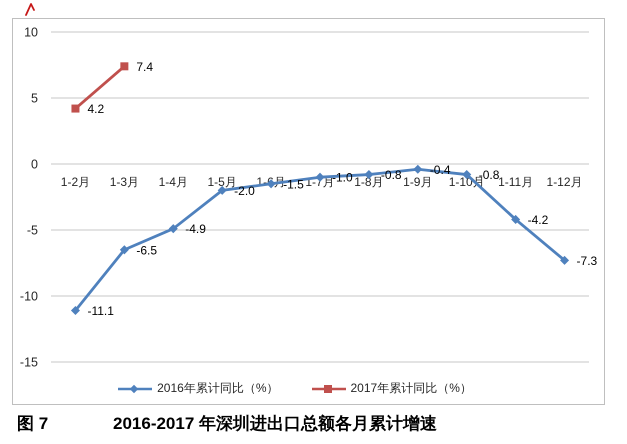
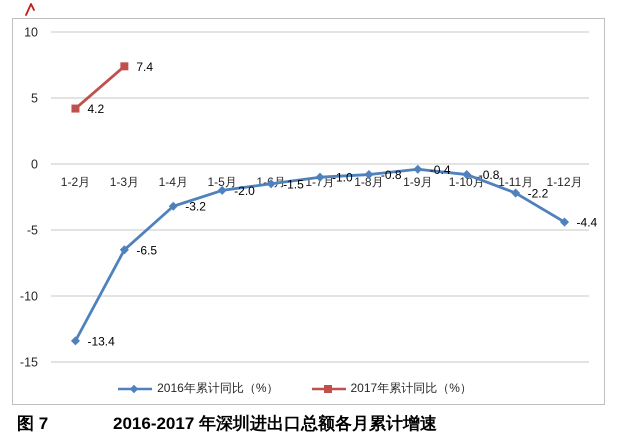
2016年累计同比（%）/1-2月: -11.1 -> -13.4
2016年累计同比（%）/1-4月: -4.9 -> -3.2
2016年累计同比（%）/1-11月: -4.2 -> -2.2
2016年累计同比（%）/1-12月: -7.3 -> -4.4
